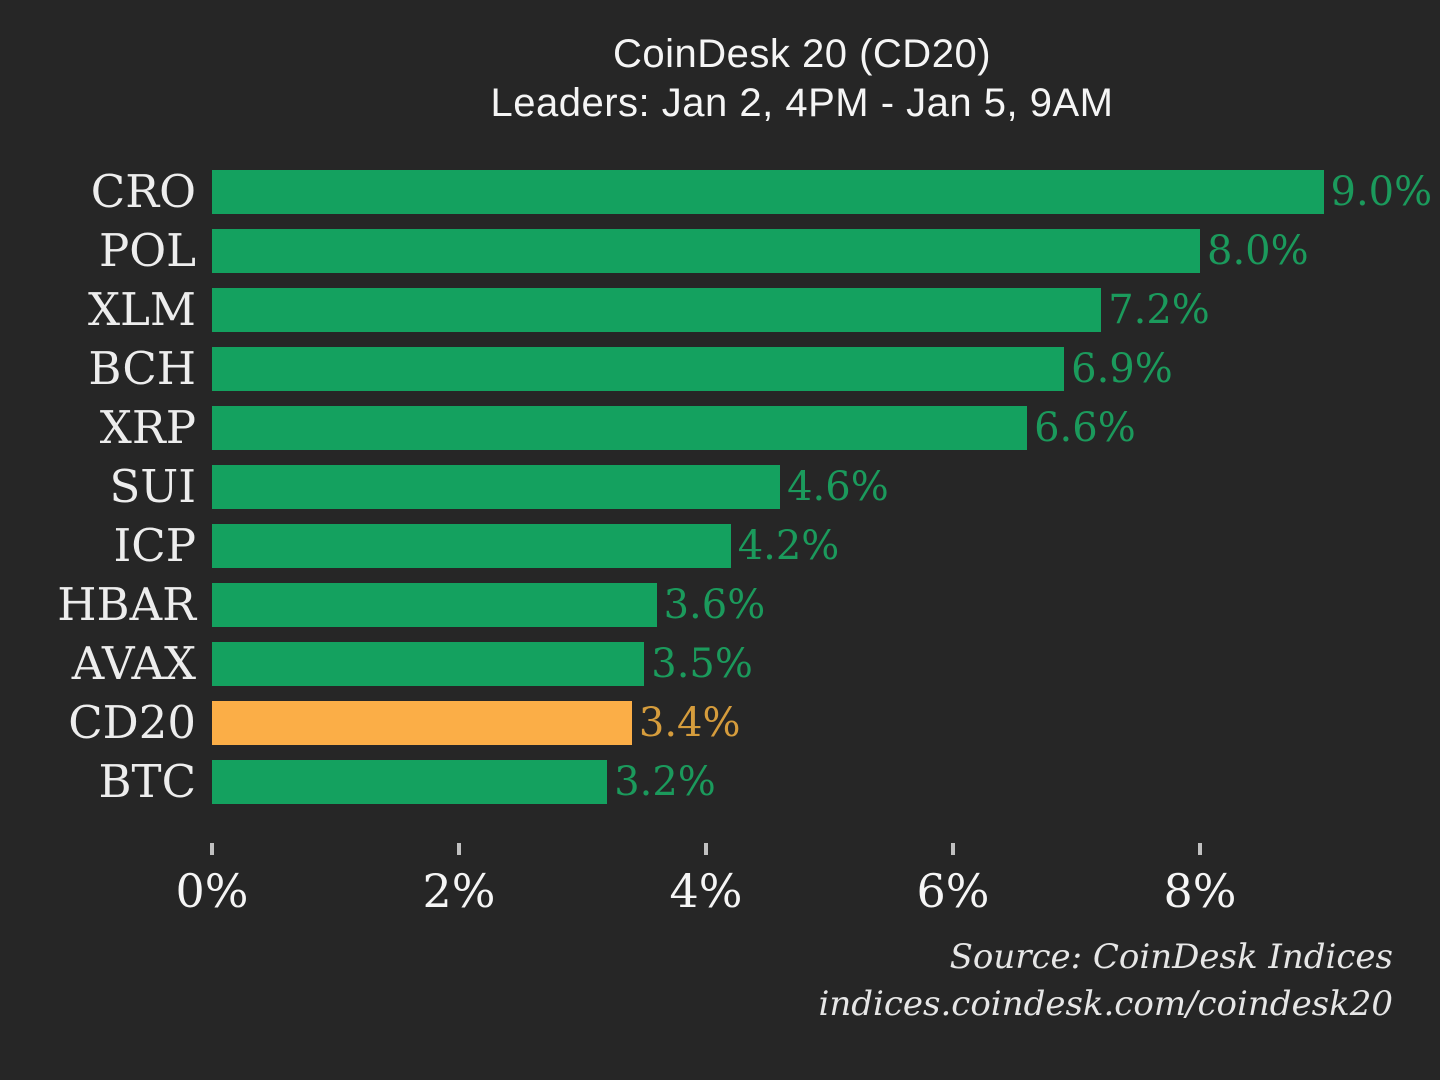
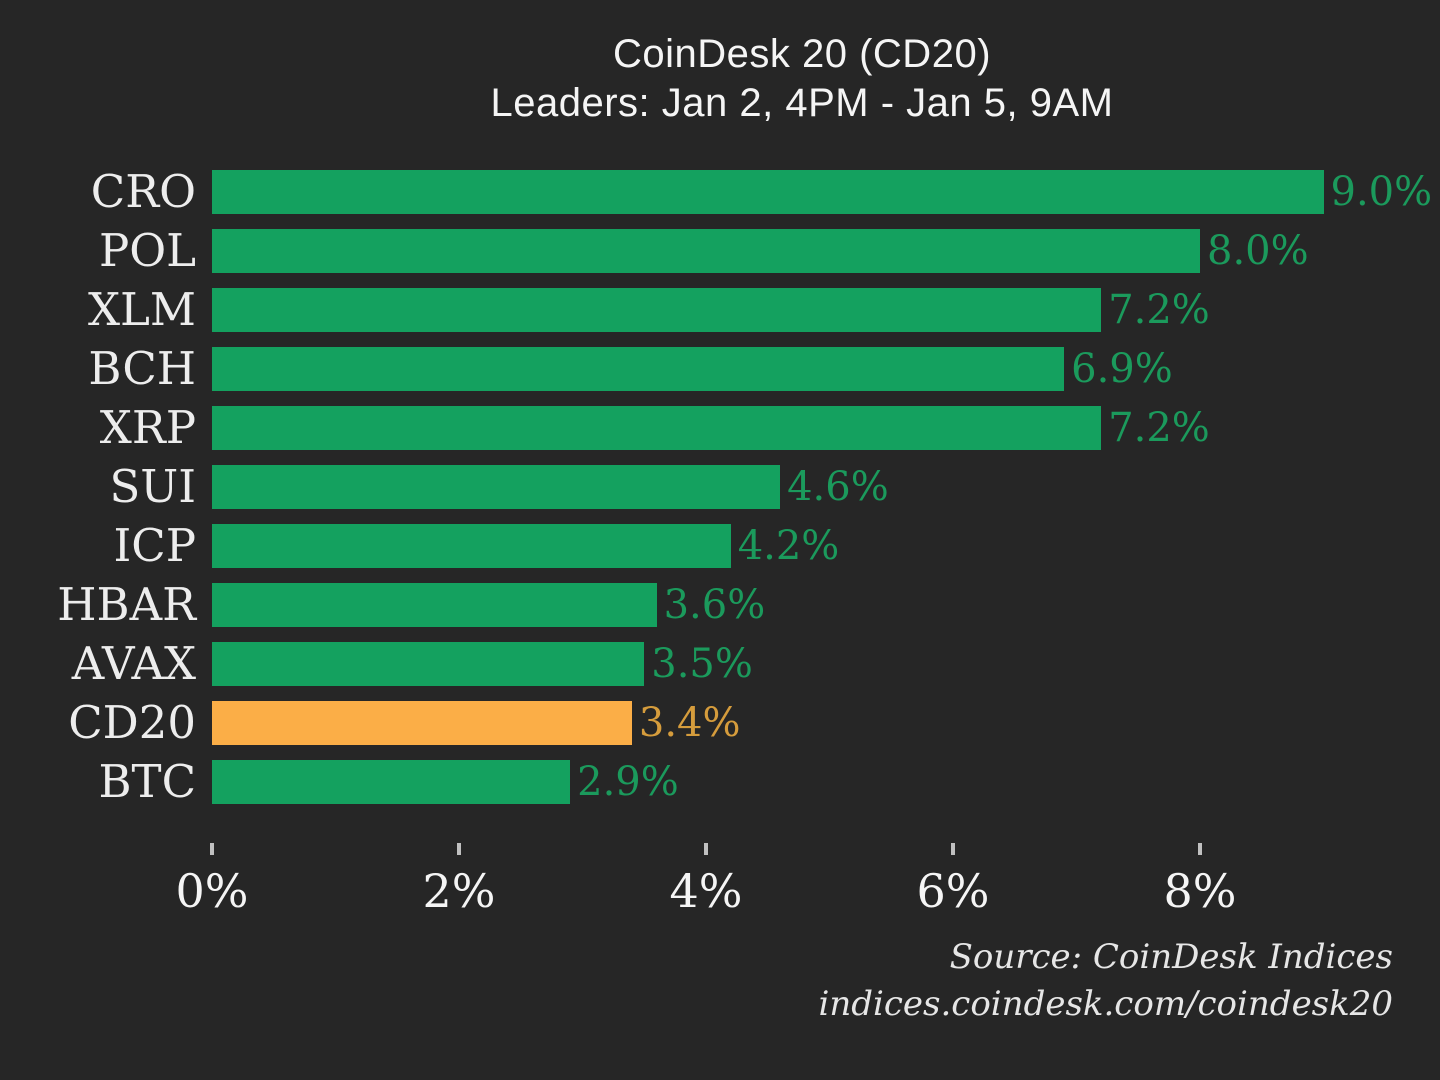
XRP: 6.6% -> 7.2%
BTC: 3.2% -> 2.9%
